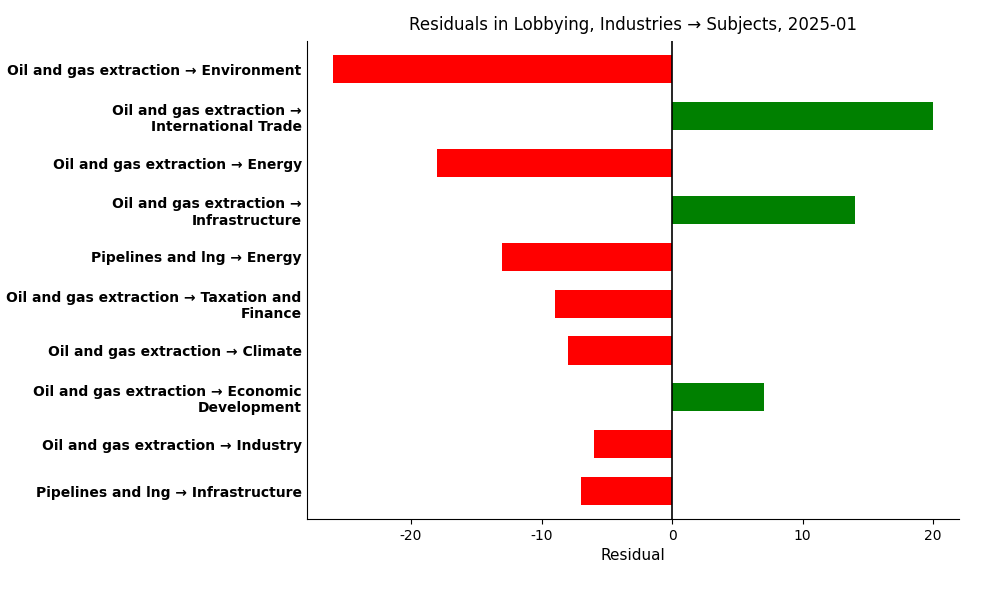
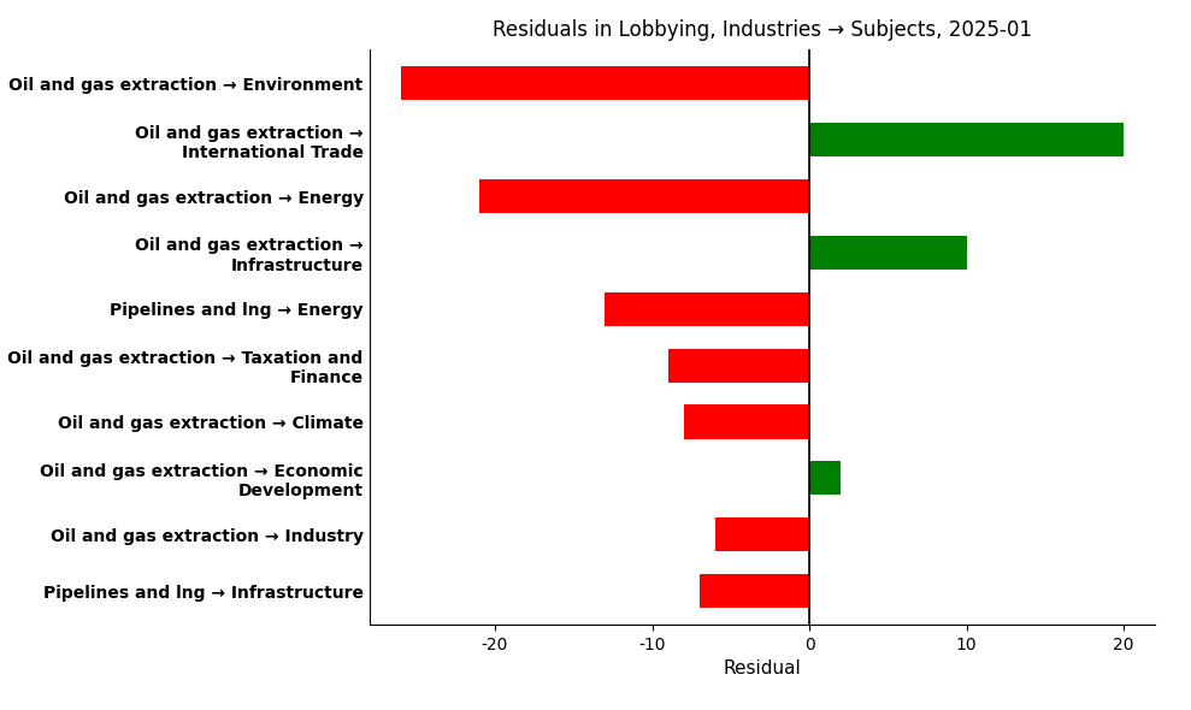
Oil and gas extraction → Energy: -18 -> -21
Oil and gas extraction → Infrastructure: 14 -> 10
Oil and gas extraction → Economic Development: 7 -> 2
